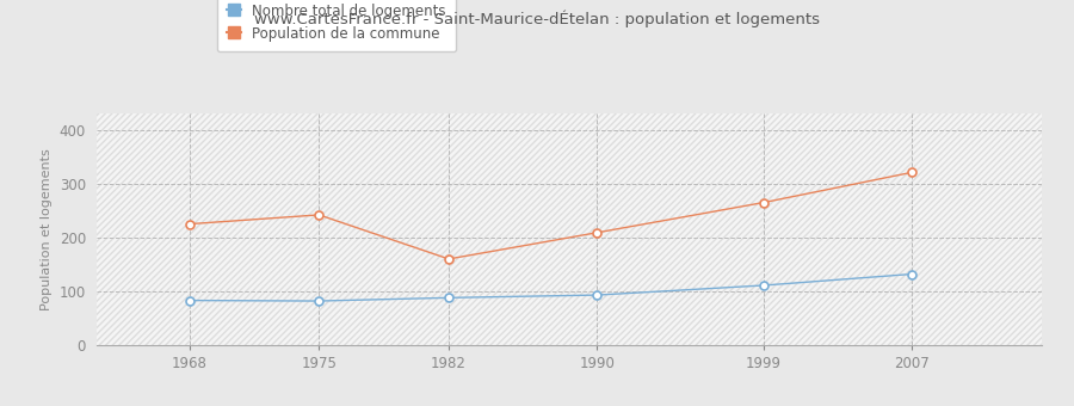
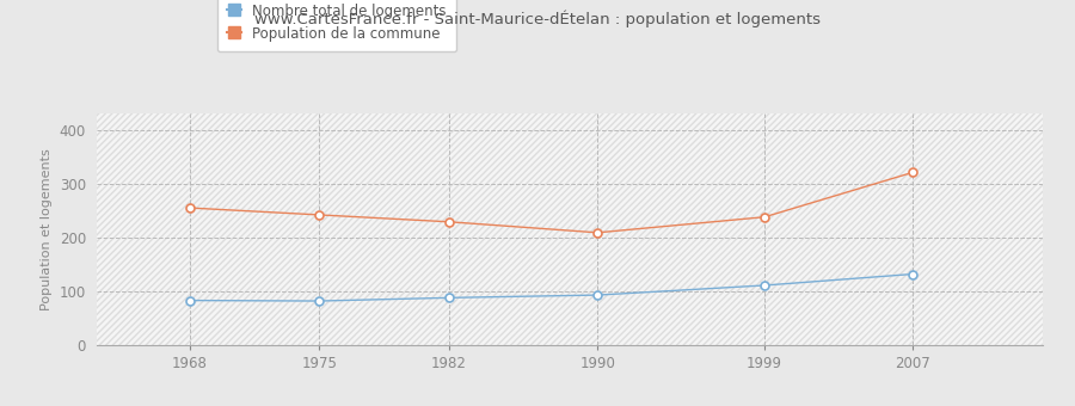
Population de la commune/1968: 225 -> 255
Population de la commune/1982: 160 -> 229
Population de la commune/1999: 265 -> 238
